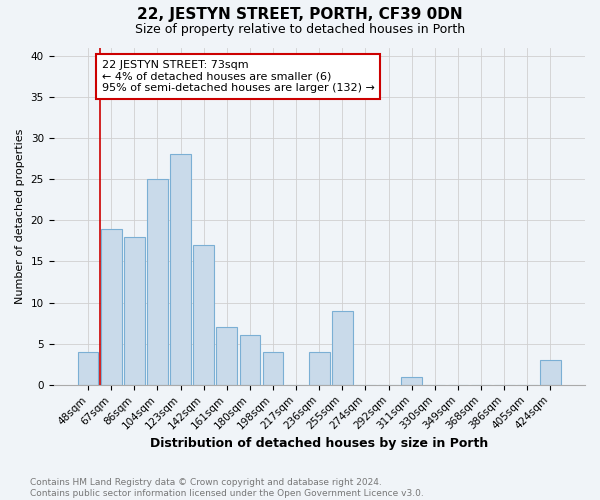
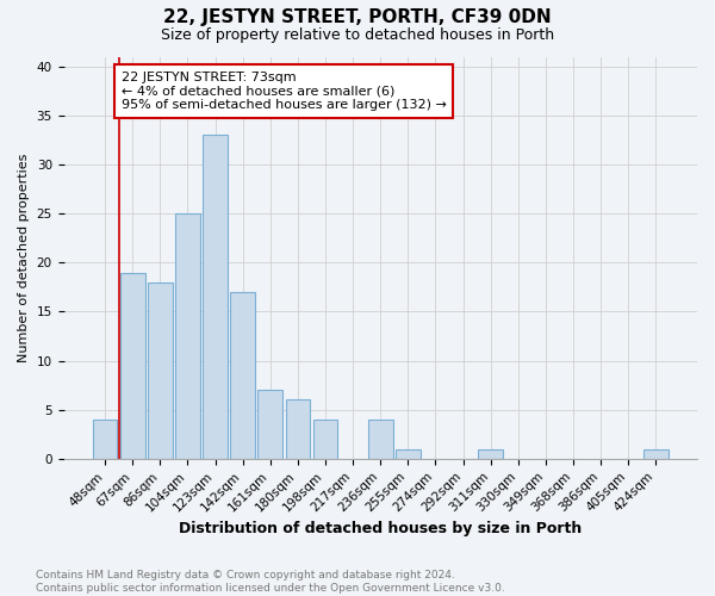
123sqm: 28 -> 33
255sqm: 9 -> 1
424sqm: 3 -> 1
